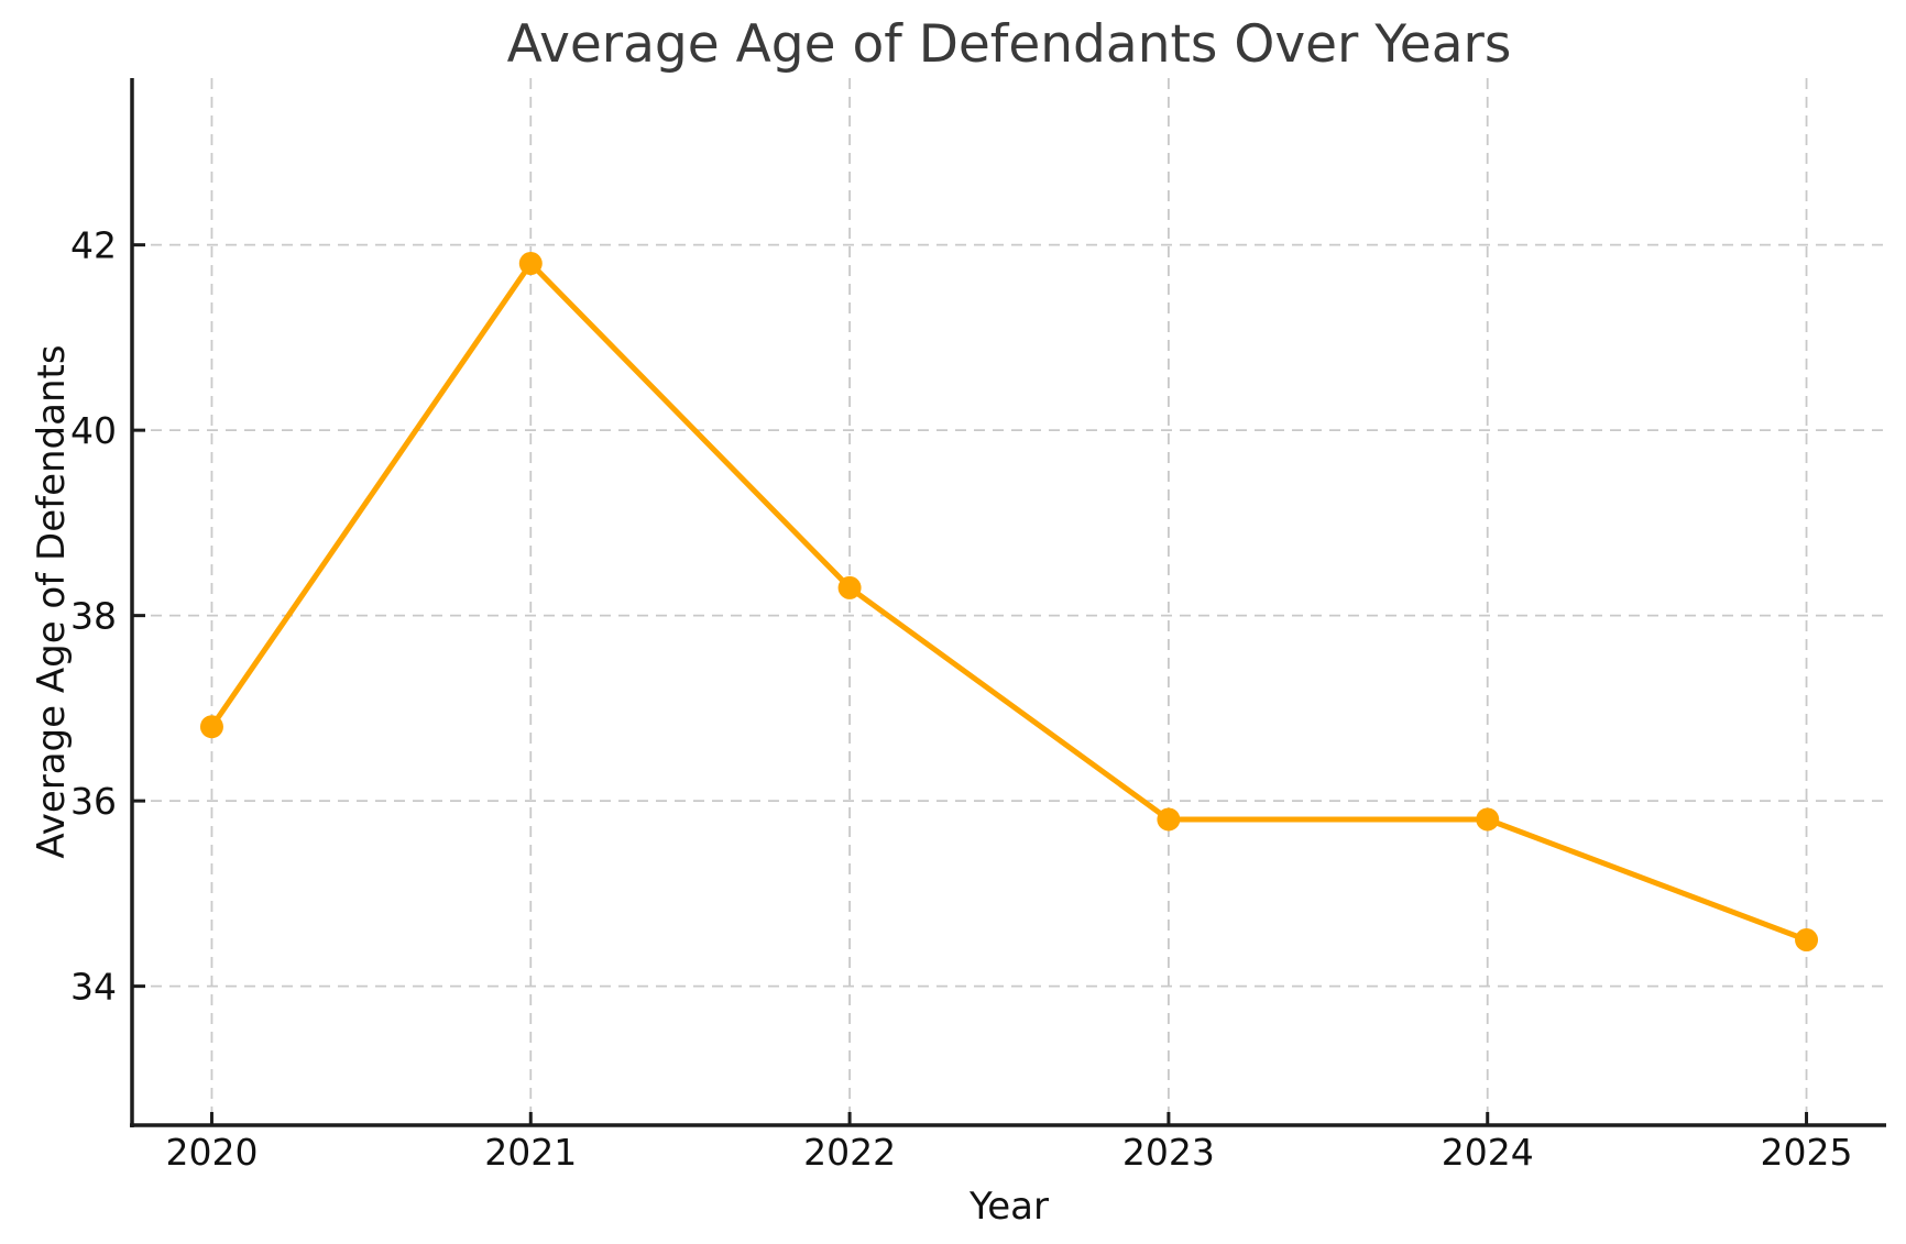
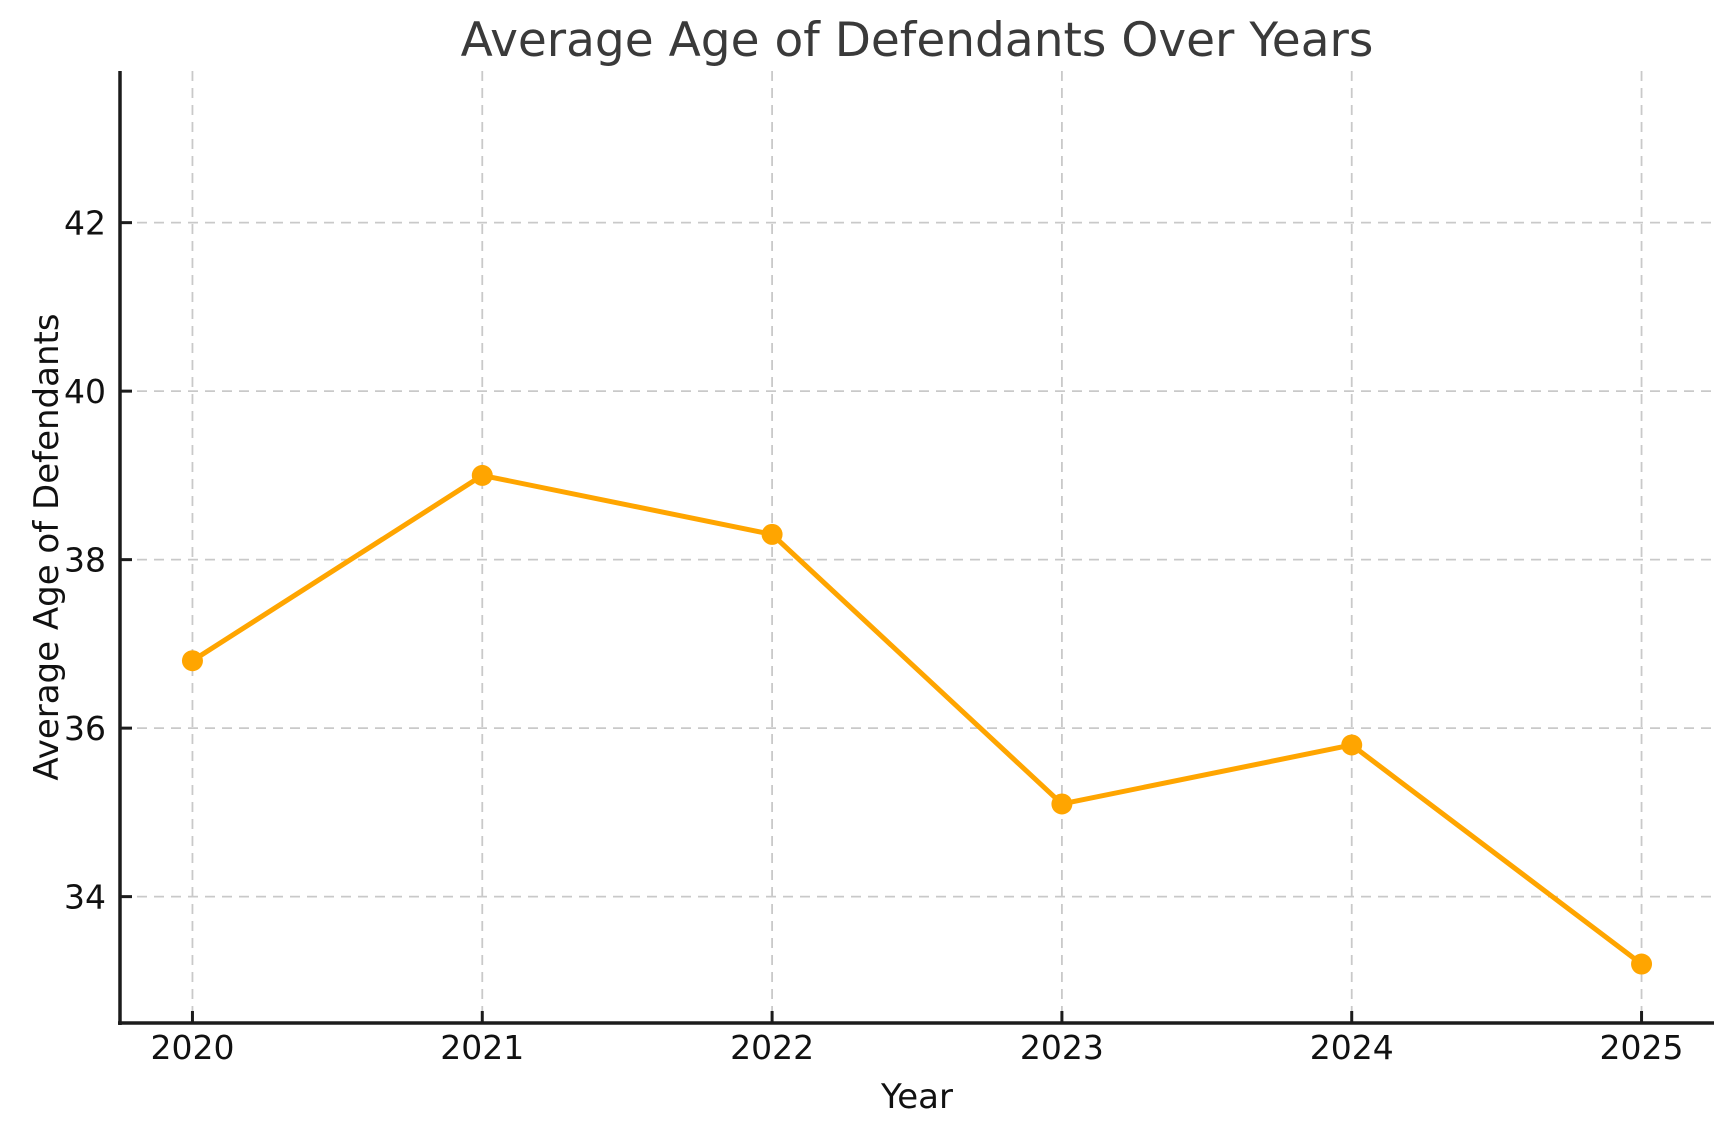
2021: 41.8 -> 39.0
2023: 35.8 -> 35.1
2025: 34.5 -> 33.2
